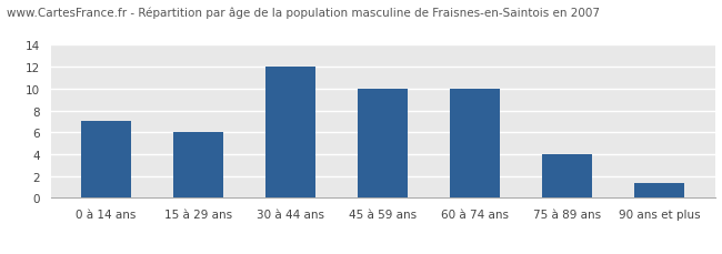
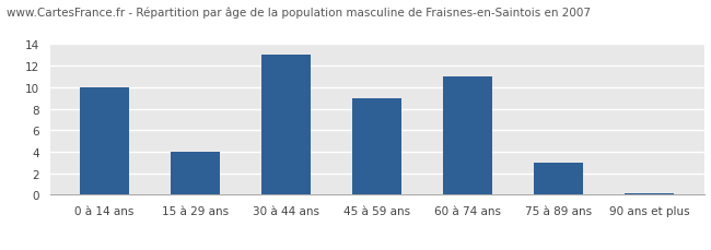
0 à 14 ans: 7.0 -> 10.0
15 à 29 ans: 6.0 -> 4.0
30 à 44 ans: 12.0 -> 13.0
45 à 59 ans: 10.0 -> 9.0
60 à 74 ans: 10.0 -> 11.0
75 à 89 ans: 4.0 -> 3.0
90 ans et plus: 1.4 -> 0.1
